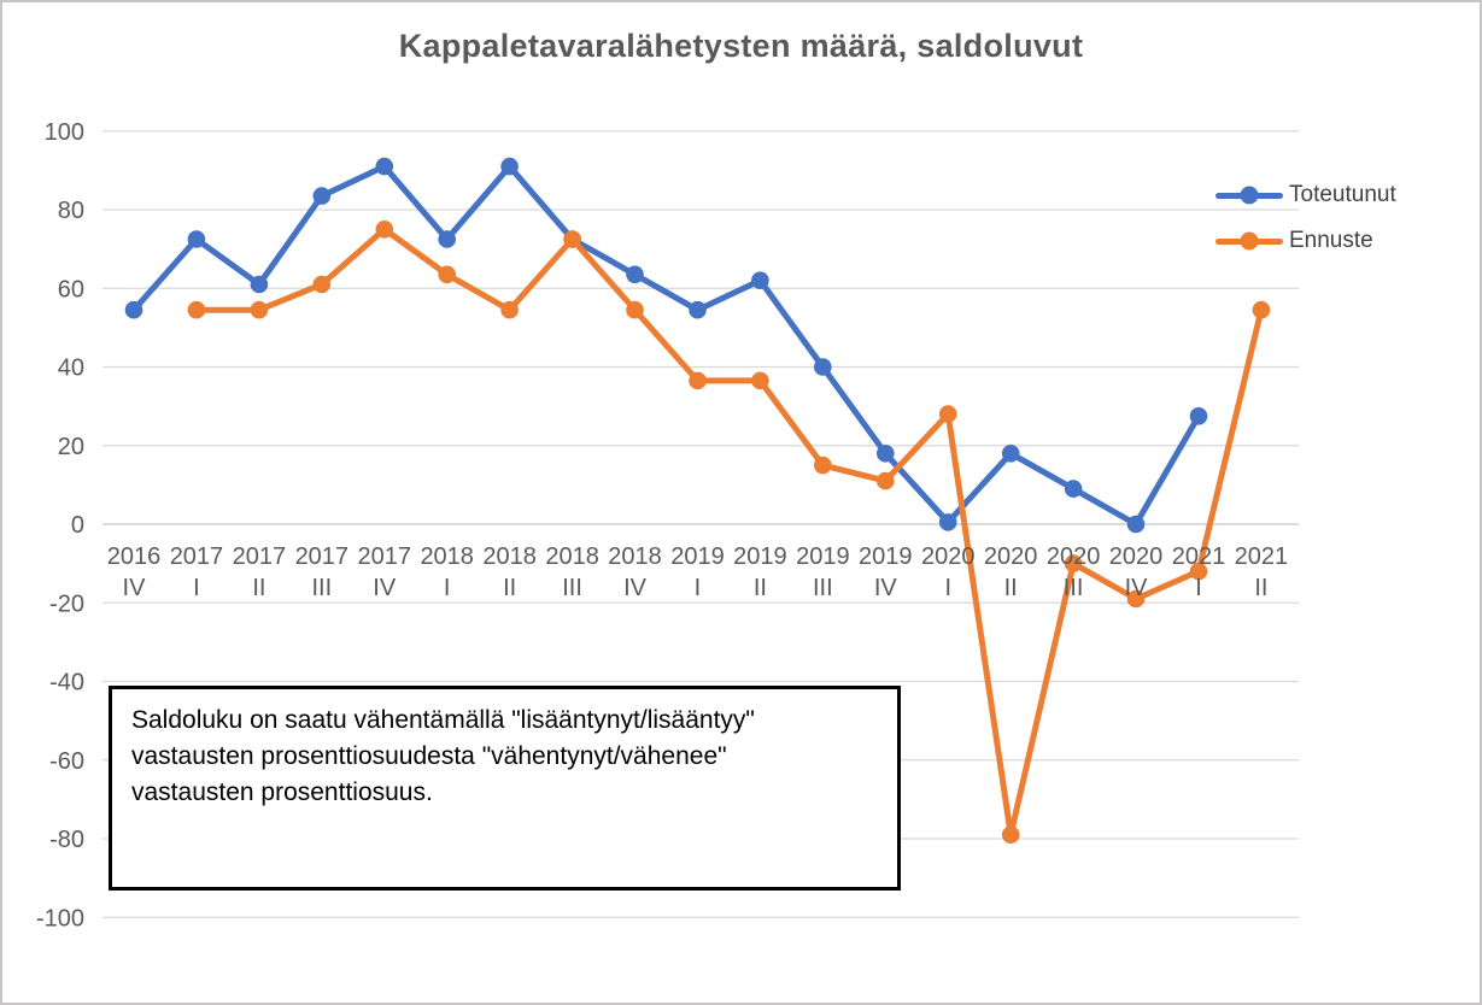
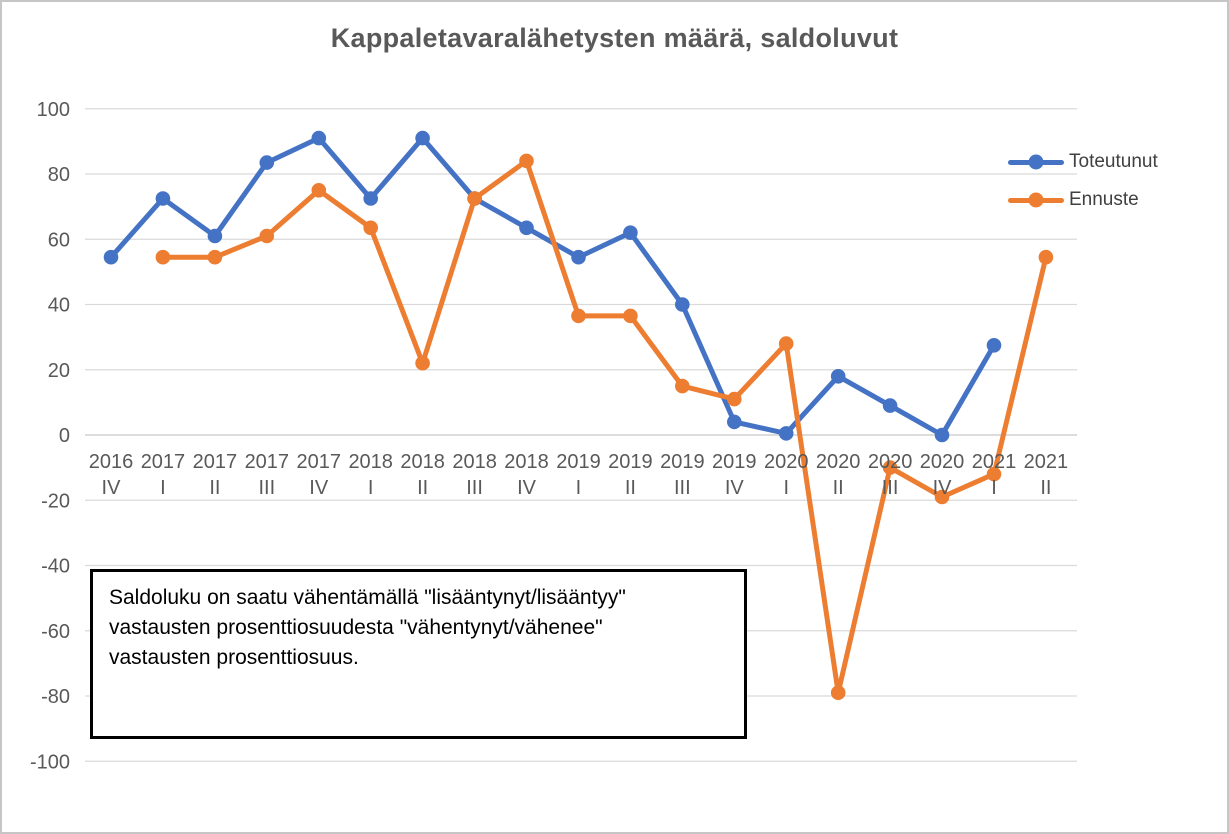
Ennuste/2018 II: 54 -> 22
Ennuste/2018 IV: 54 -> 84
Toteutunut/2019 IV: 18 -> 4
